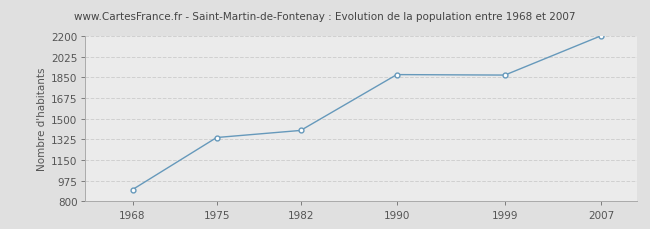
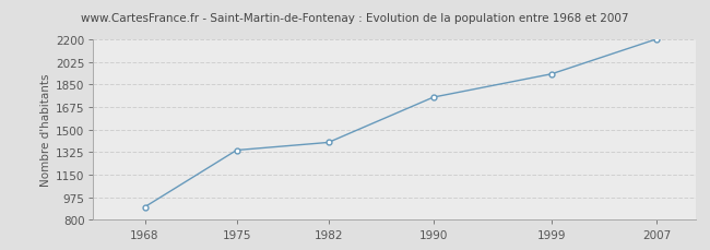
1990: 1870 -> 1750
1999: 1870 -> 1930
